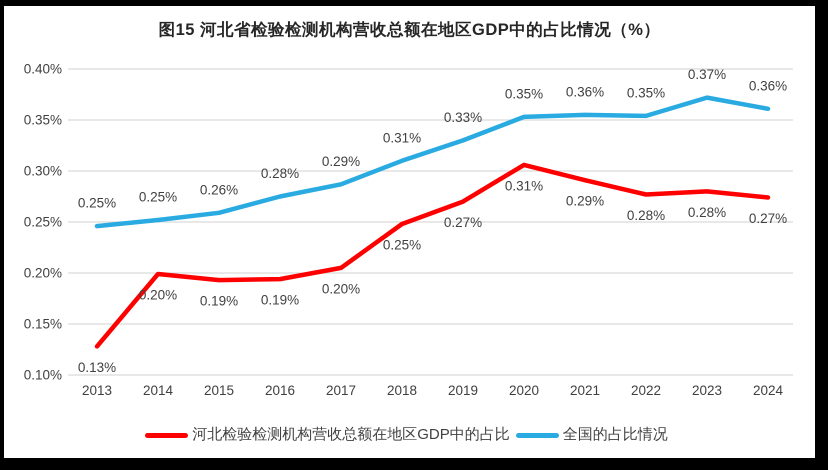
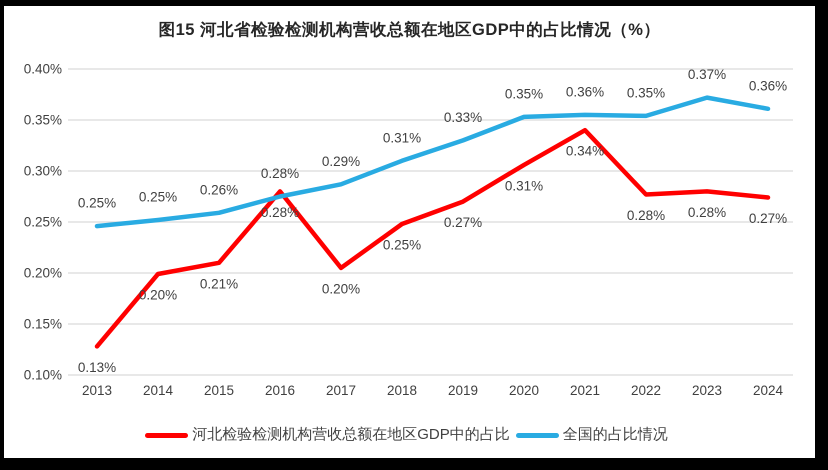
河北检验检测机构营收总额在地区GDP中的占比/2015: 0.19% -> 0.21%
河北检验检测机构营收总额在地区GDP中的占比/2016: 0.19% -> 0.28%
河北检验检测机构营收总额在地区GDP中的占比/2021: 0.29% -> 0.34%
